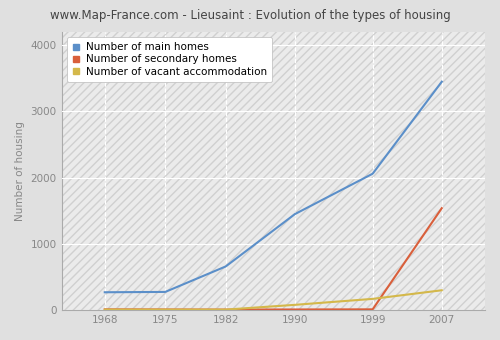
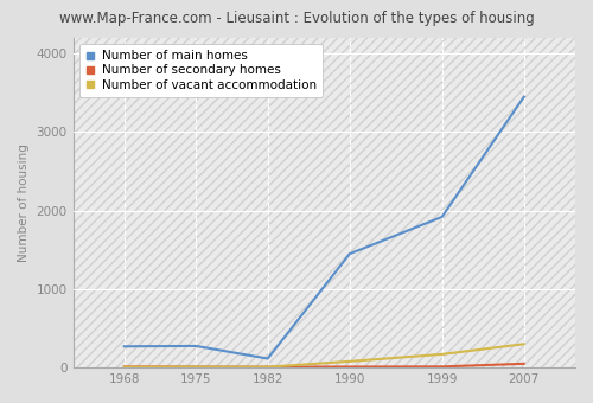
Number of main homes/1982: 660 -> 120
Number of main homes/1999: 2060 -> 1920
Number of secondary homes/2007: 1540 -> 50
